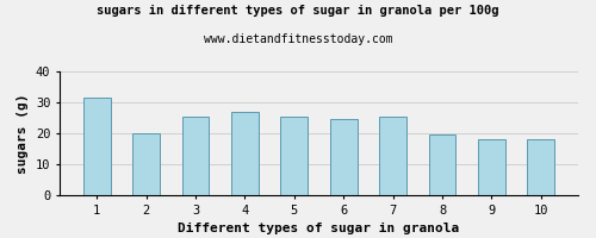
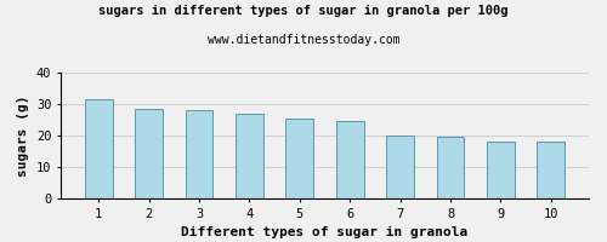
2: 20.0 -> 28.5
3: 25.5 -> 28.0
7: 25.5 -> 20.0
